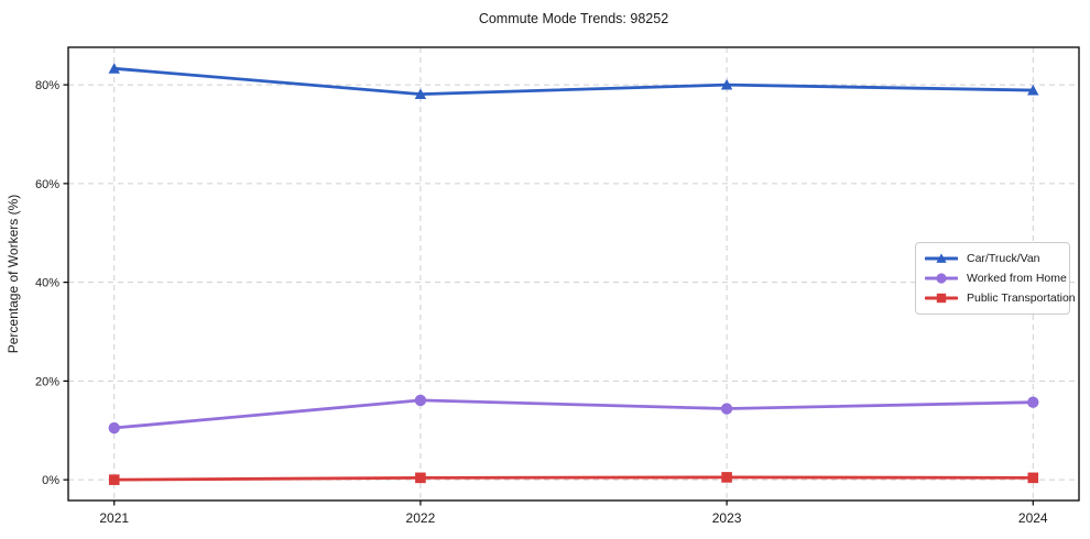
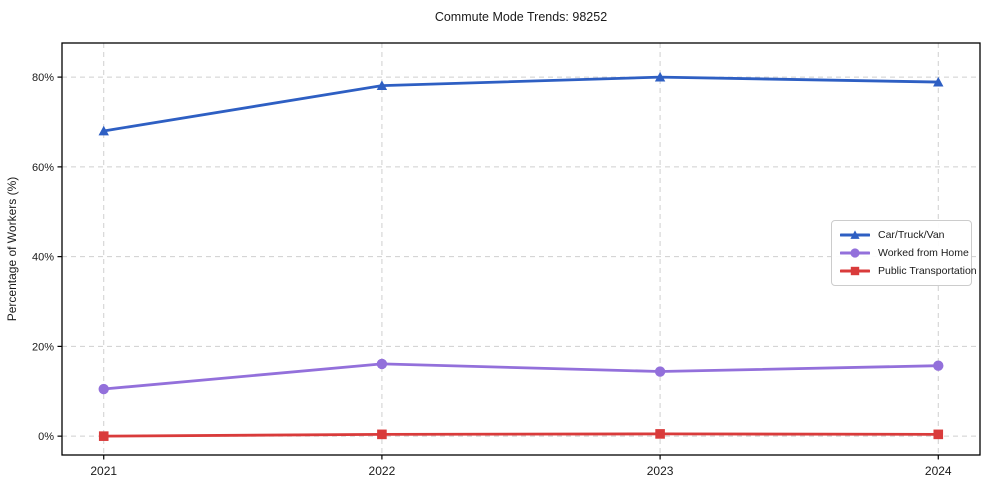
Car/Truck/Van/2021: 83% -> 68%
